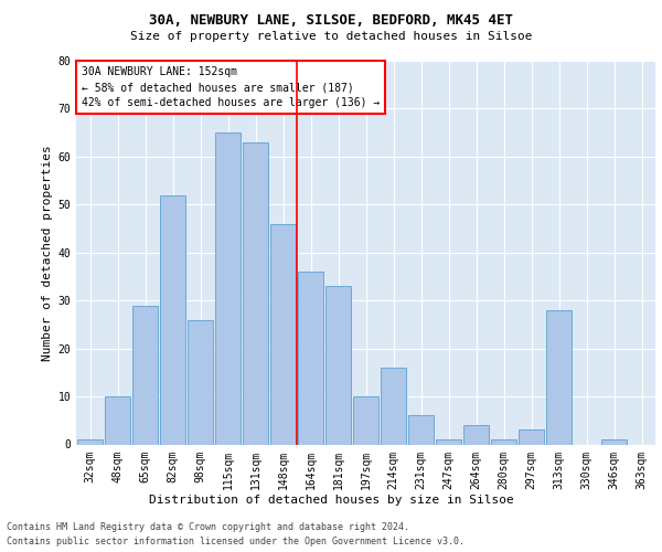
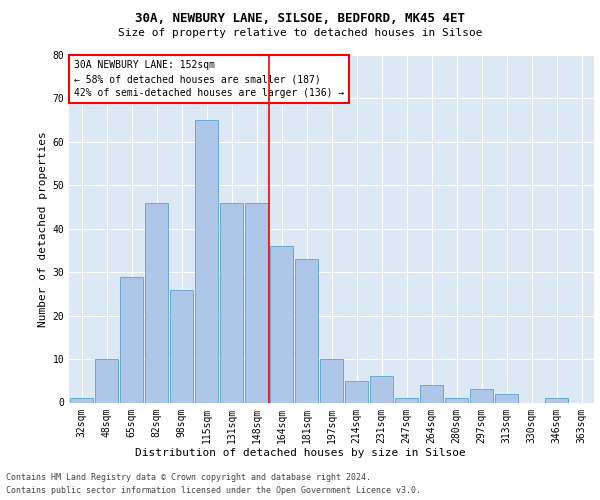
82sqm: 52 -> 46
131sqm: 63 -> 46
214sqm: 16 -> 5
313sqm: 28 -> 2
